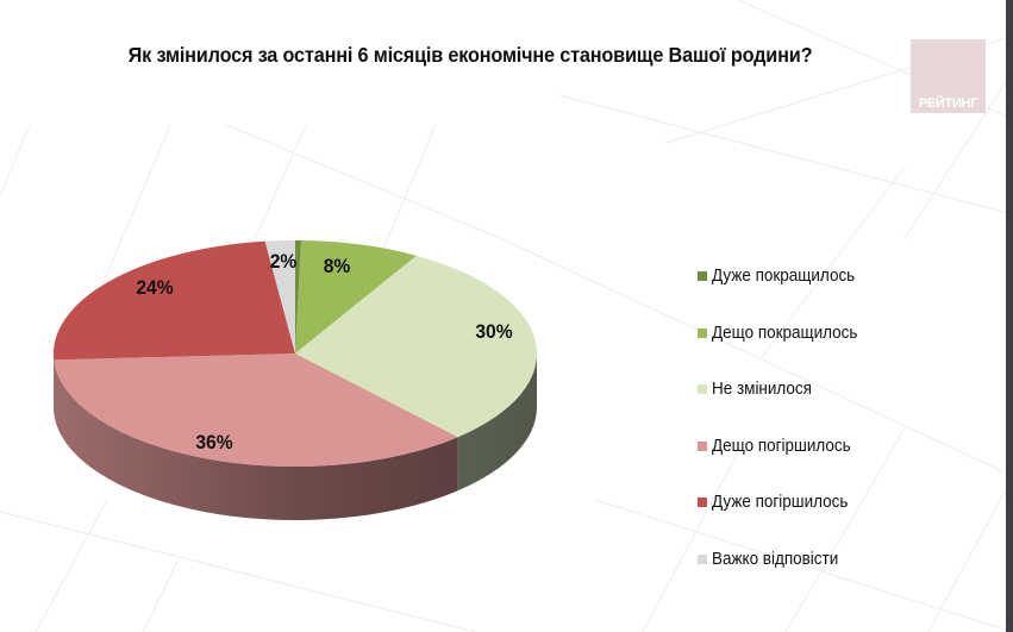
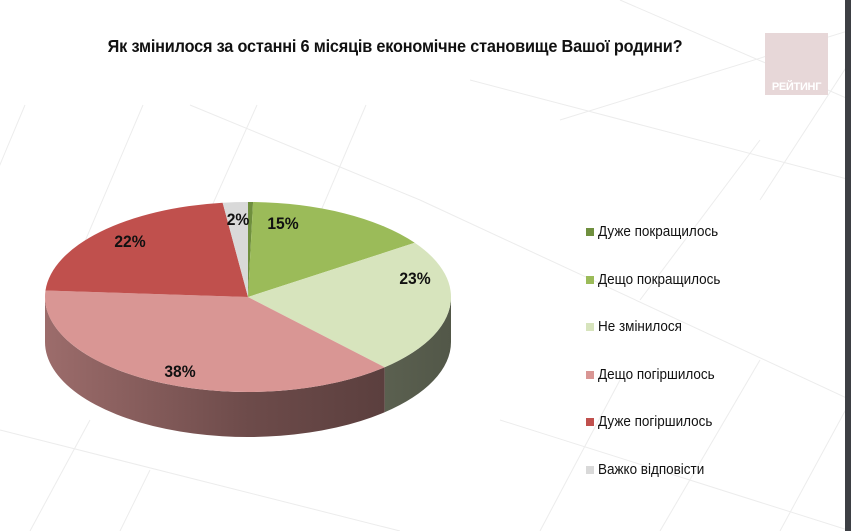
Дещо покращилось: 8% -> 15%
Не змінилося: 30% -> 23%
Дещо погіршилось: 36% -> 38%
Дуже погіршилось: 24% -> 22%
